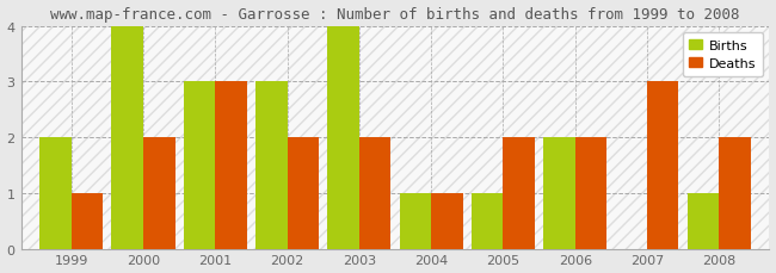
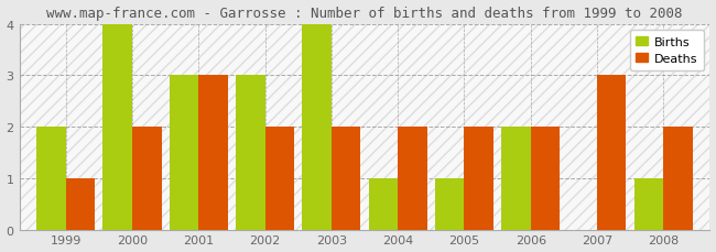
Deaths/2004: 1 -> 2
